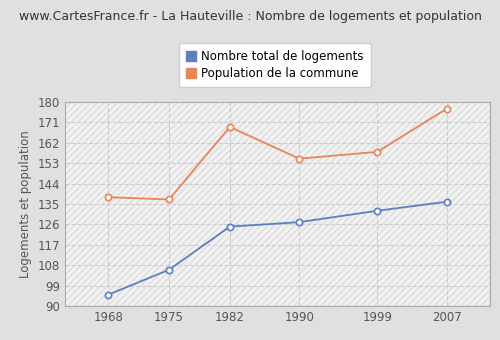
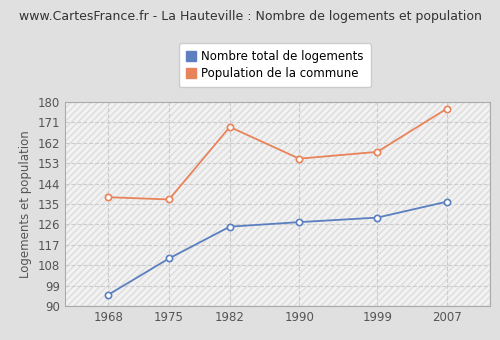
Nombre total de logements/1975: 106 -> 111
Nombre total de logements/1999: 132 -> 129
